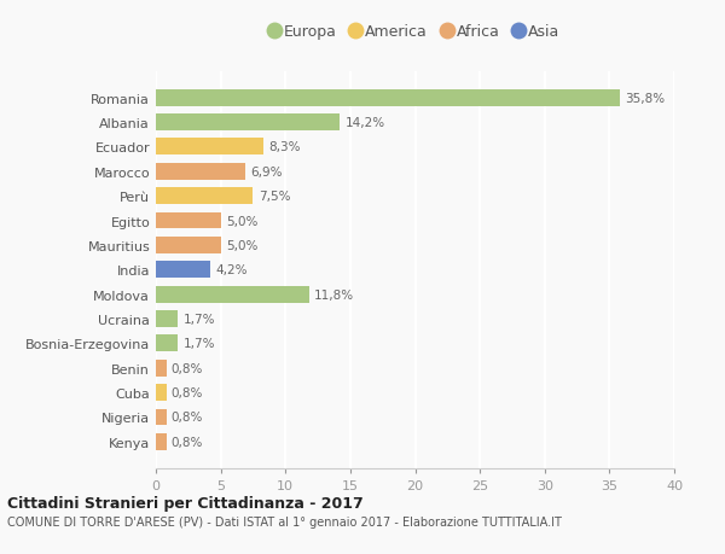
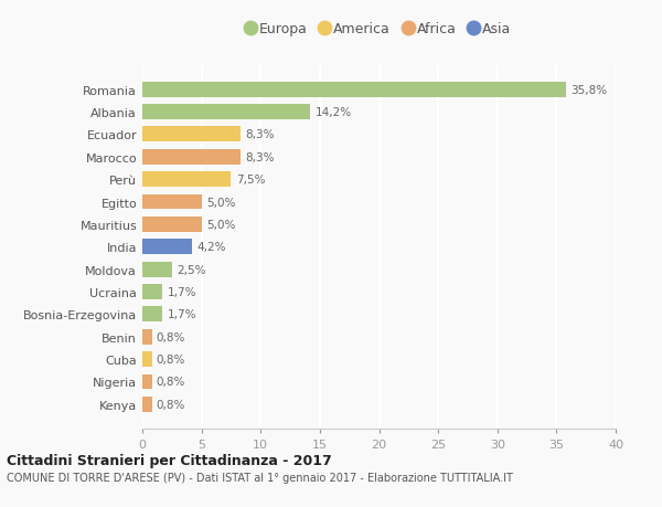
Marocco: 6,9% -> 8,3%
Moldova: 11,8% -> 2,5%
